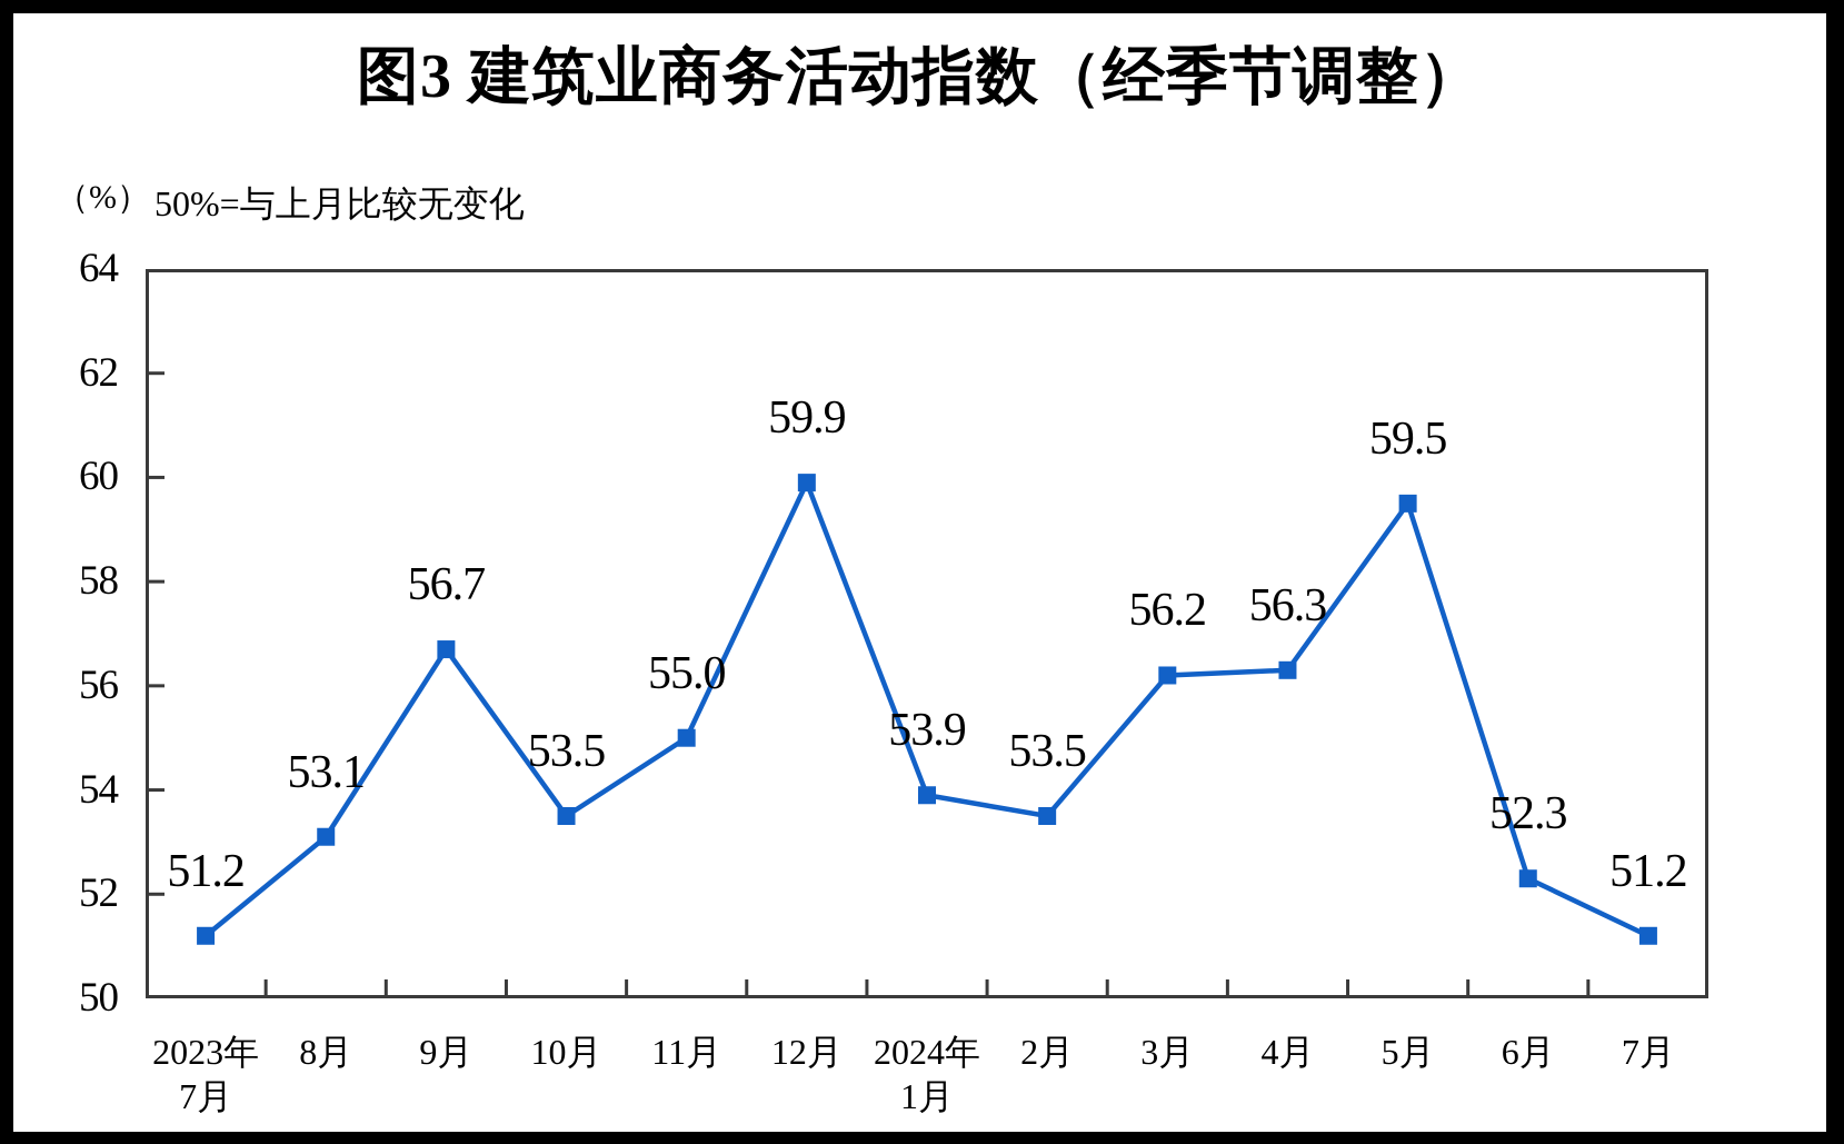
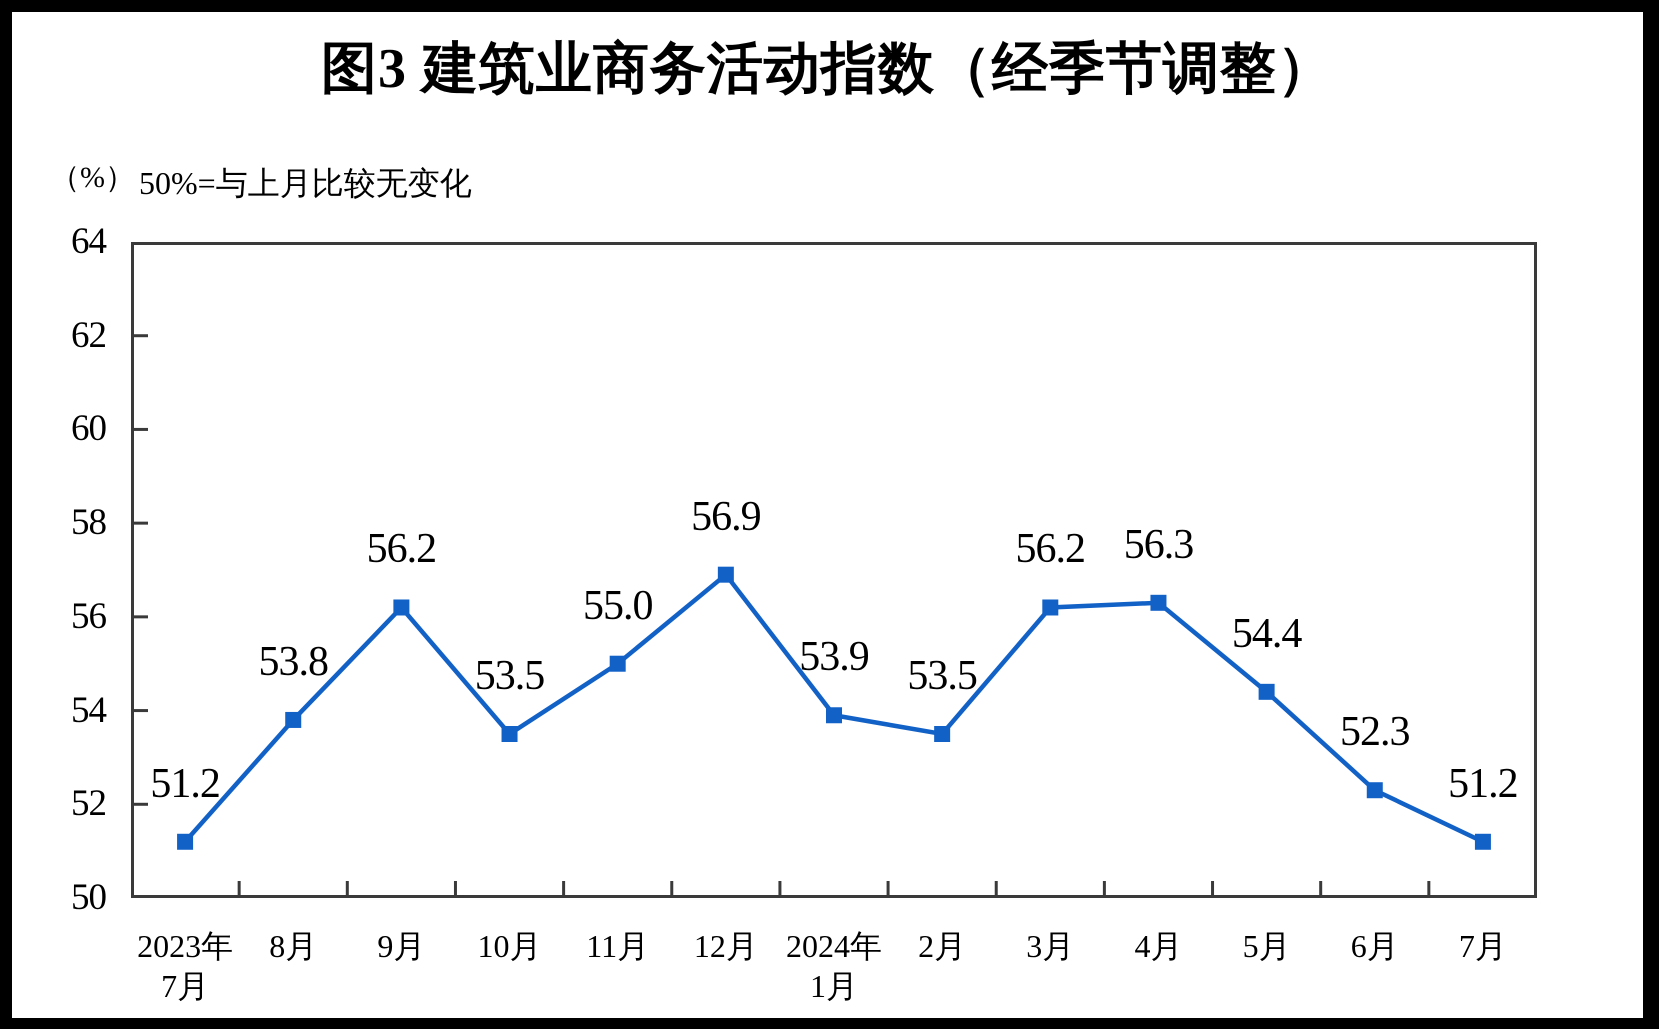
8月: 53.1 -> 53.8
9月: 56.7 -> 56.2
12月: 59.9 -> 56.9
5月: 59.5 -> 54.4
